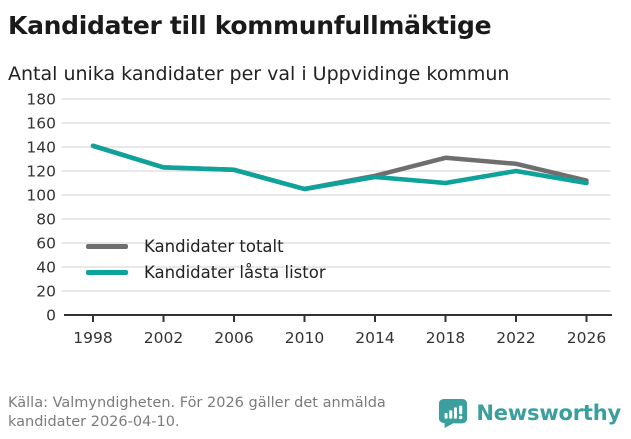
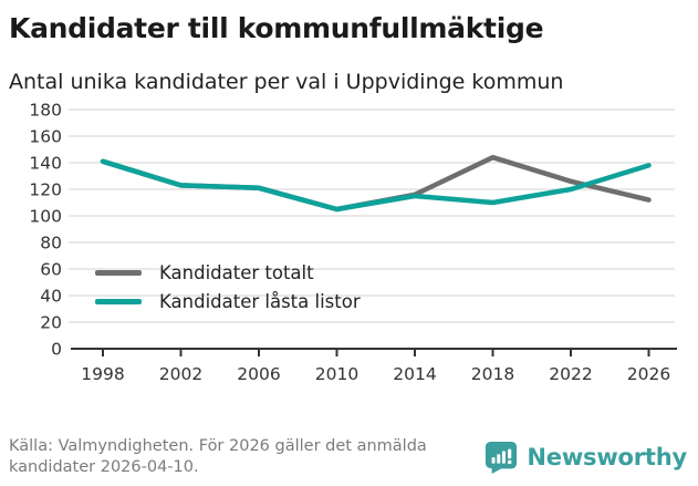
Kandidater totalt/2018: 131 -> 144
Kandidater låsta listor/2026: 110 -> 138
